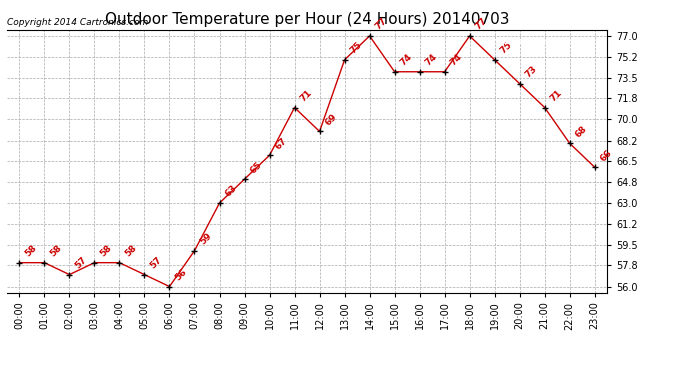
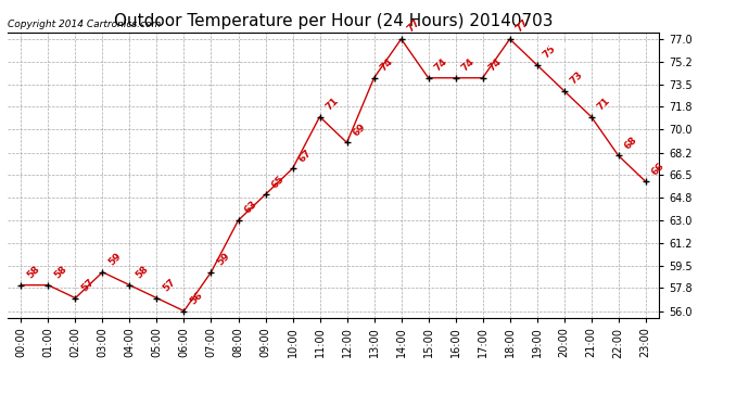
03:00: 58 -> 59
13:00: 75 -> 74
